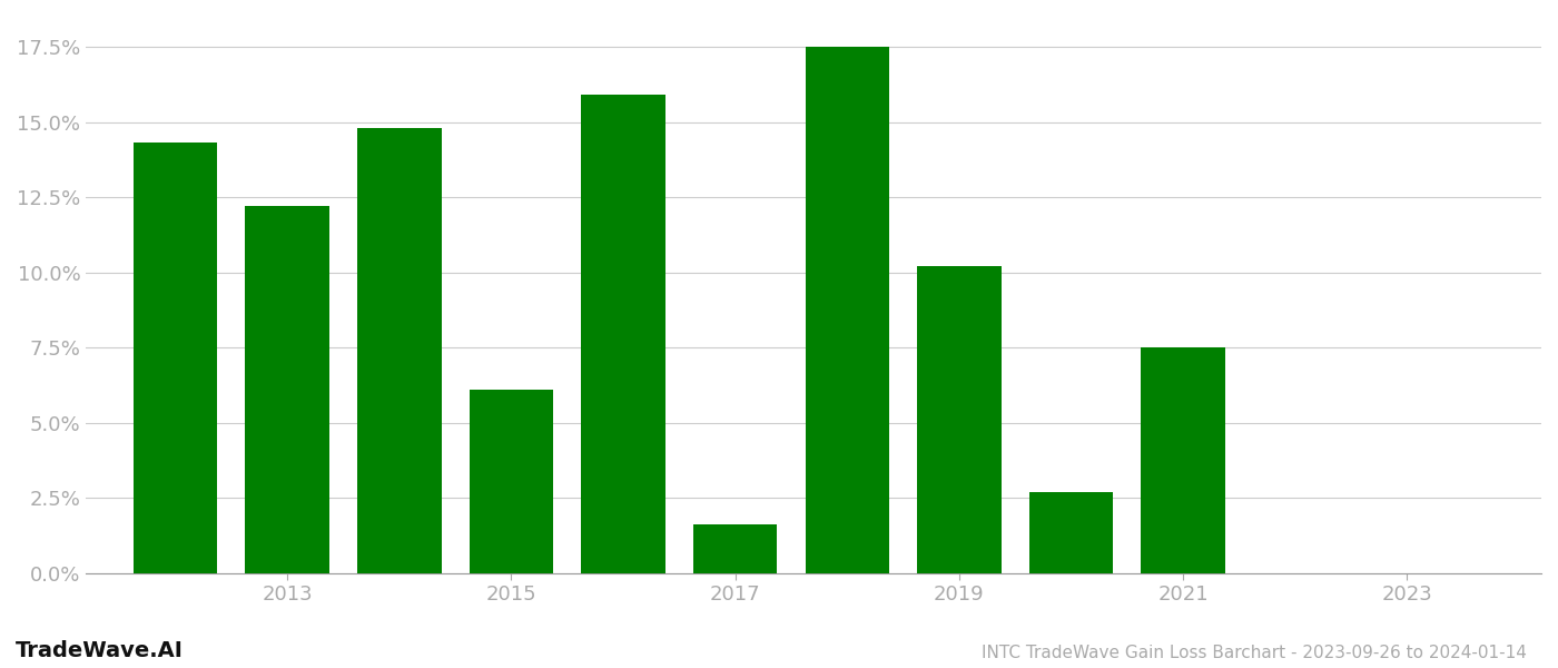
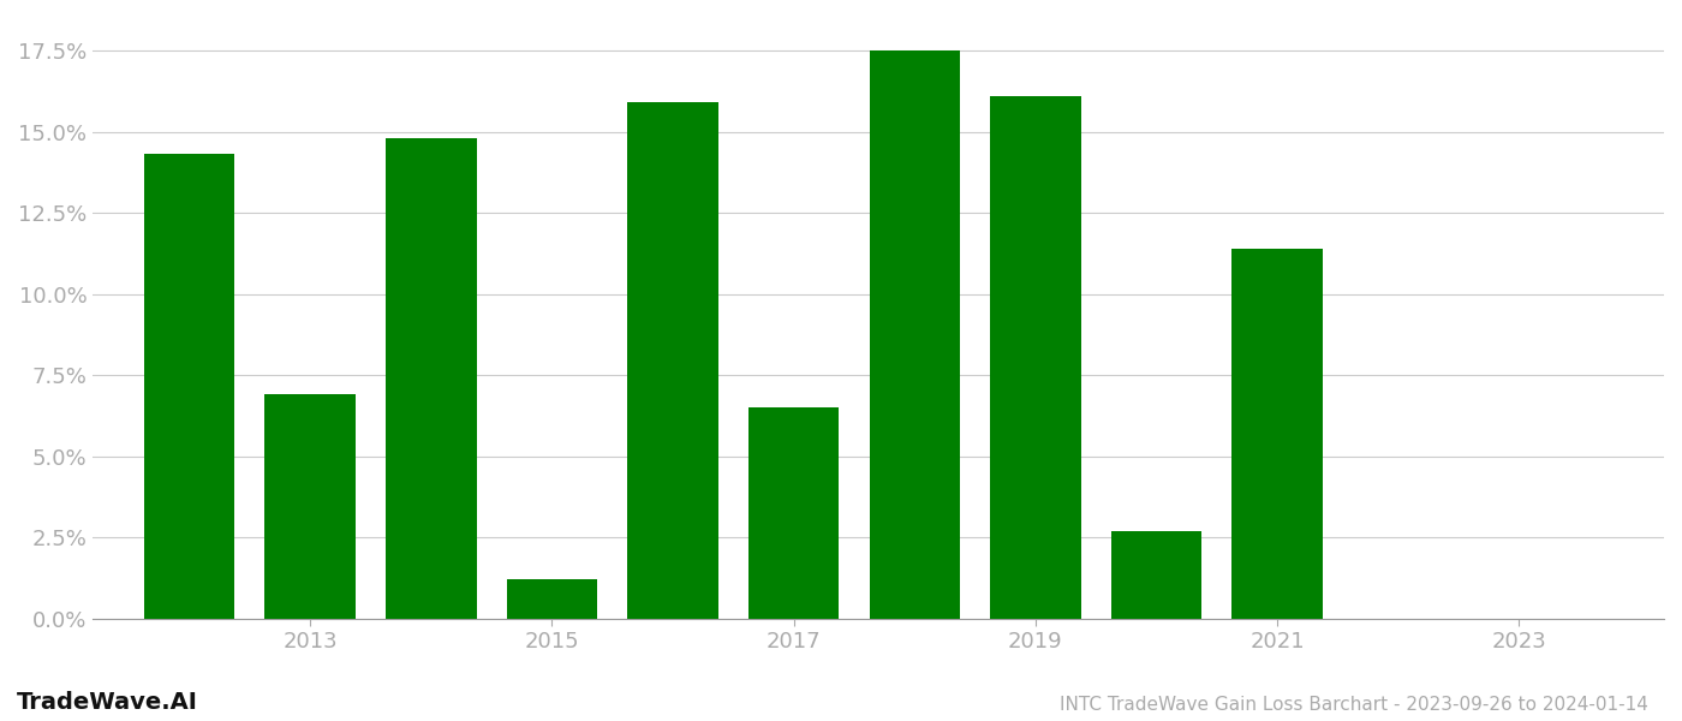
2013: 12.2% -> 6.9%
2015: 6.1% -> 1.2%
2017: 1.6% -> 6.5%
2019: 10.2% -> 16.1%
2021: 7.5% -> 11.4%
